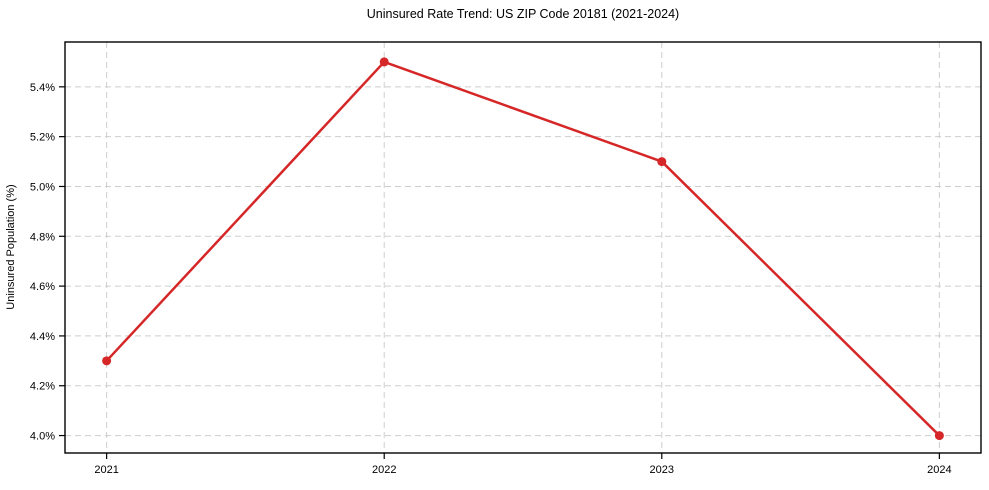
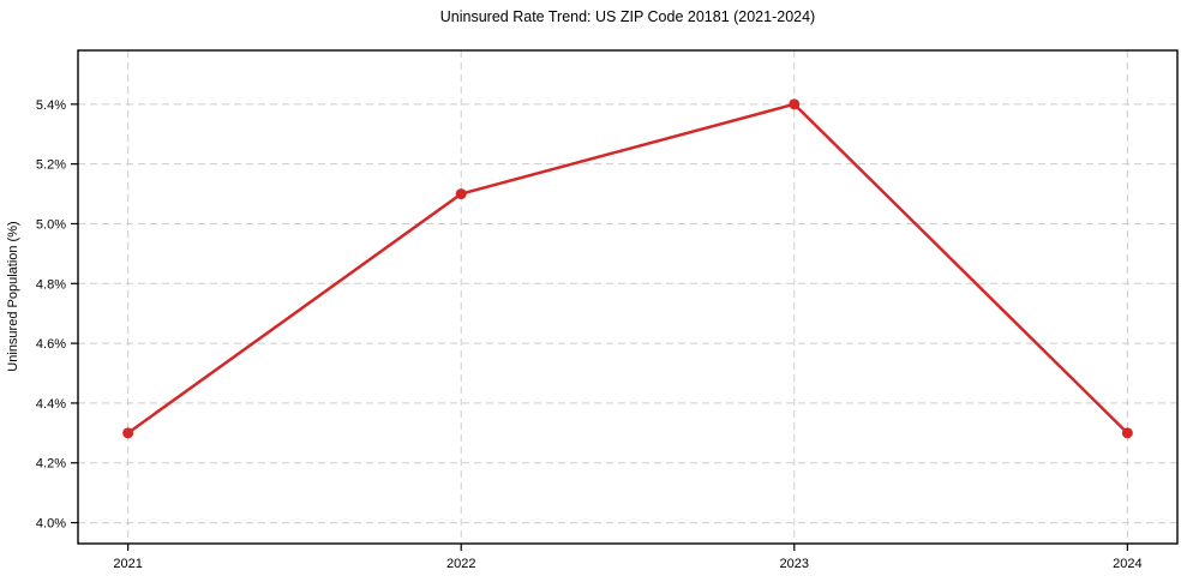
2022: 5.5% -> 5.1%
2023: 5.1% -> 5.4%
2024: 4.0% -> 4.3%
